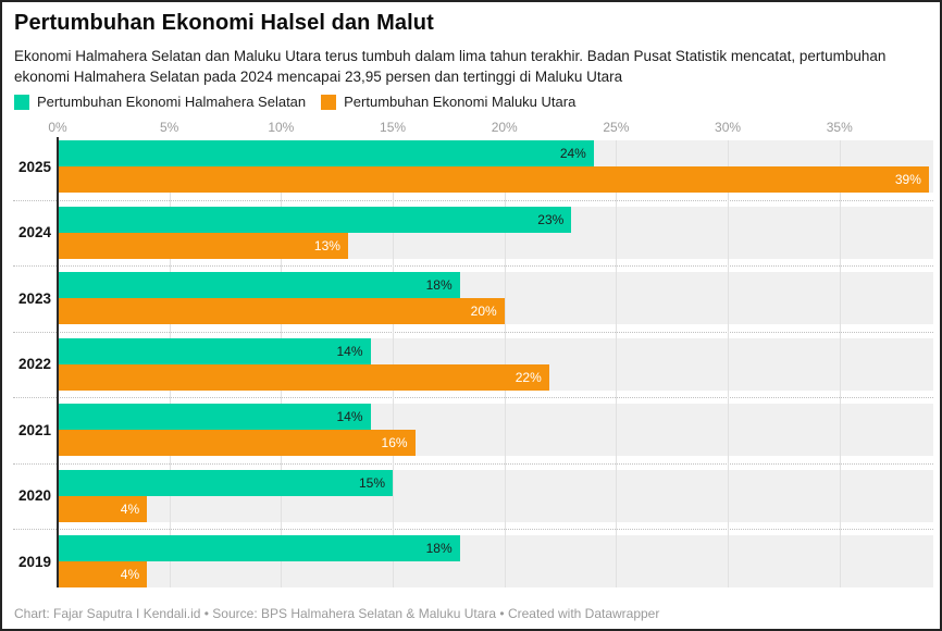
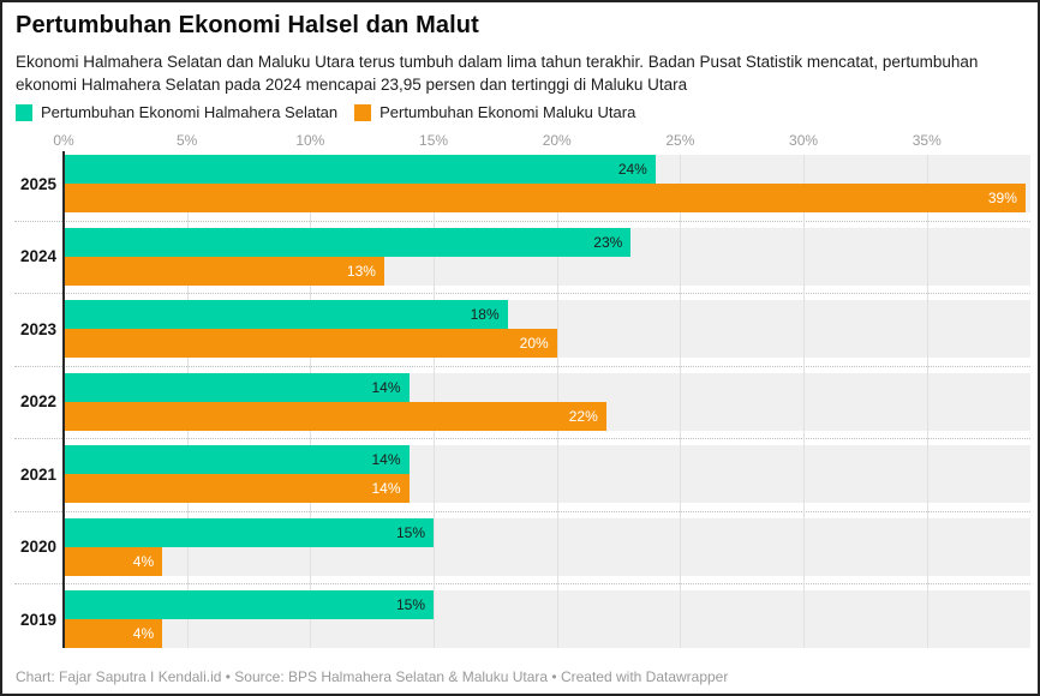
Pertumbuhan Ekonomi Maluku Utara/2021: 16% -> 14%
Pertumbuhan Ekonomi Halmahera Selatan/2019: 18% -> 15%
